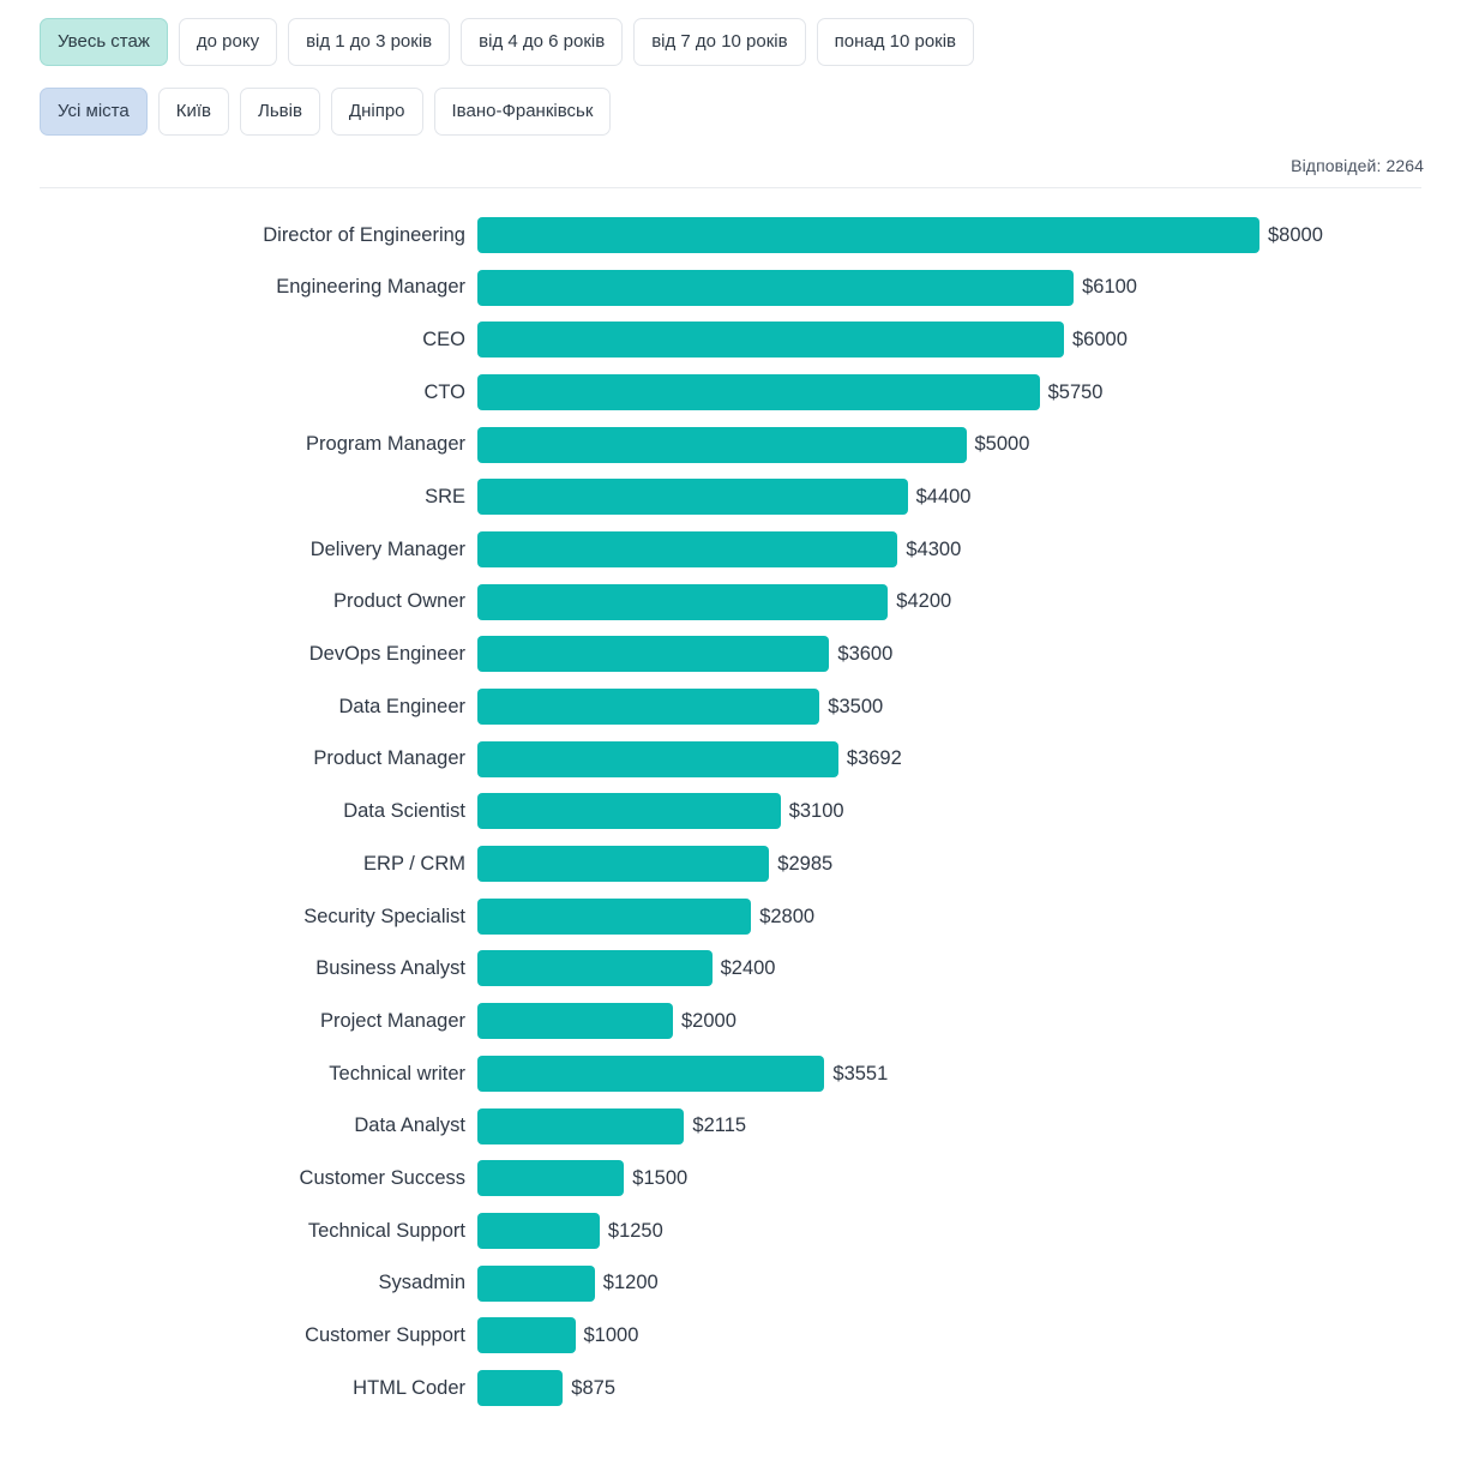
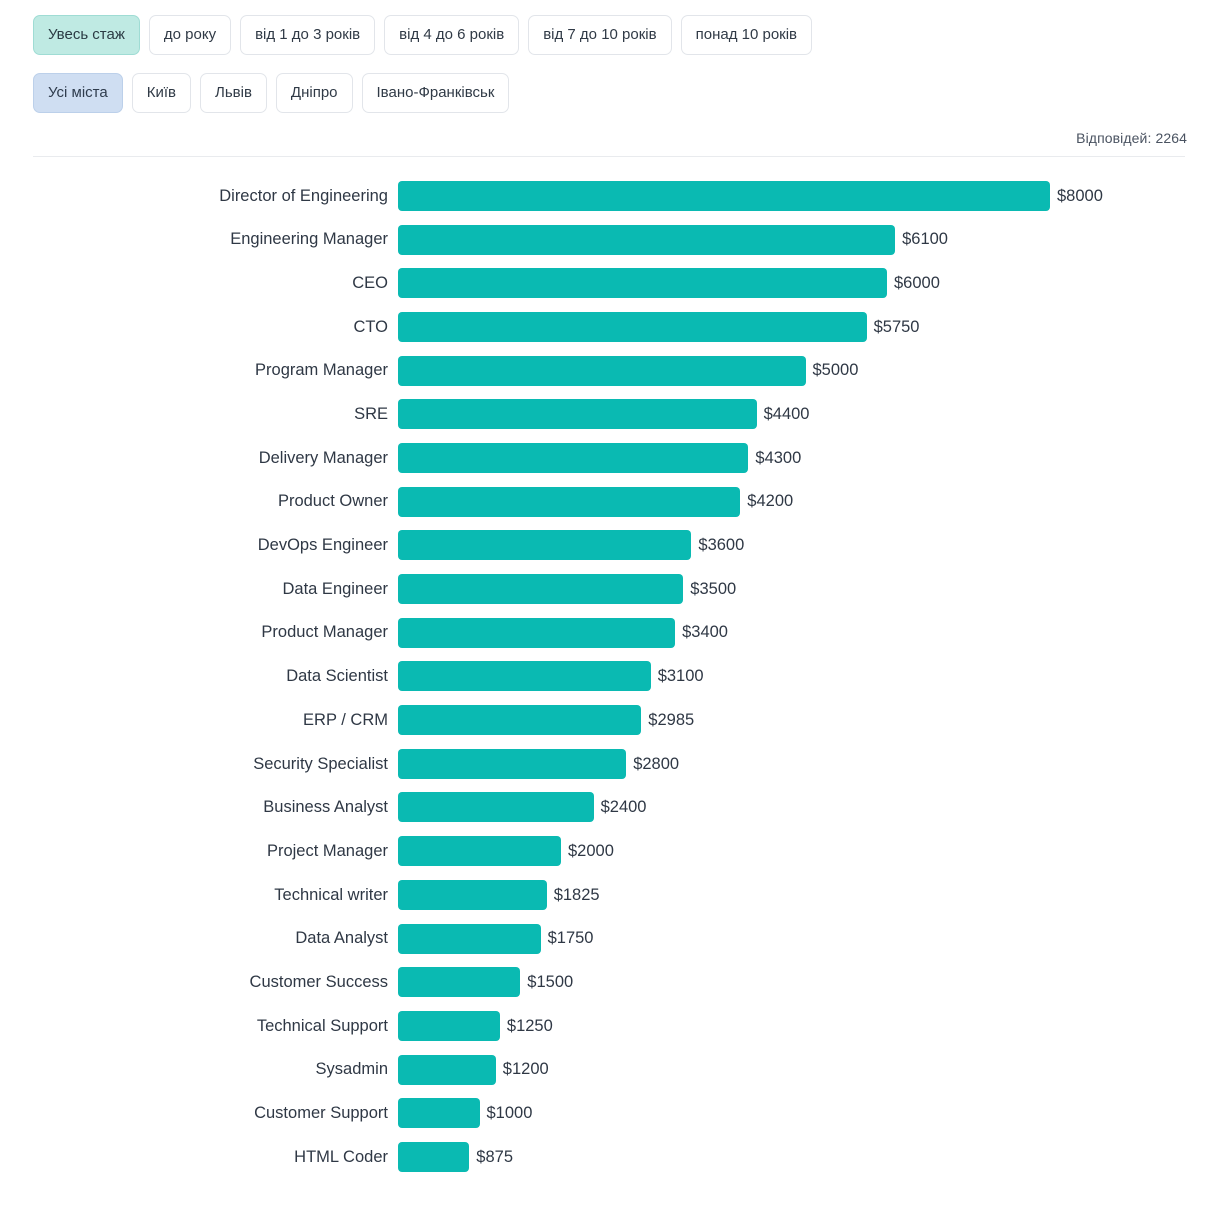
Product Manager: $3692 -> $3400
Technical writer: $3551 -> $1825
Data Analyst: $2115 -> $1750
